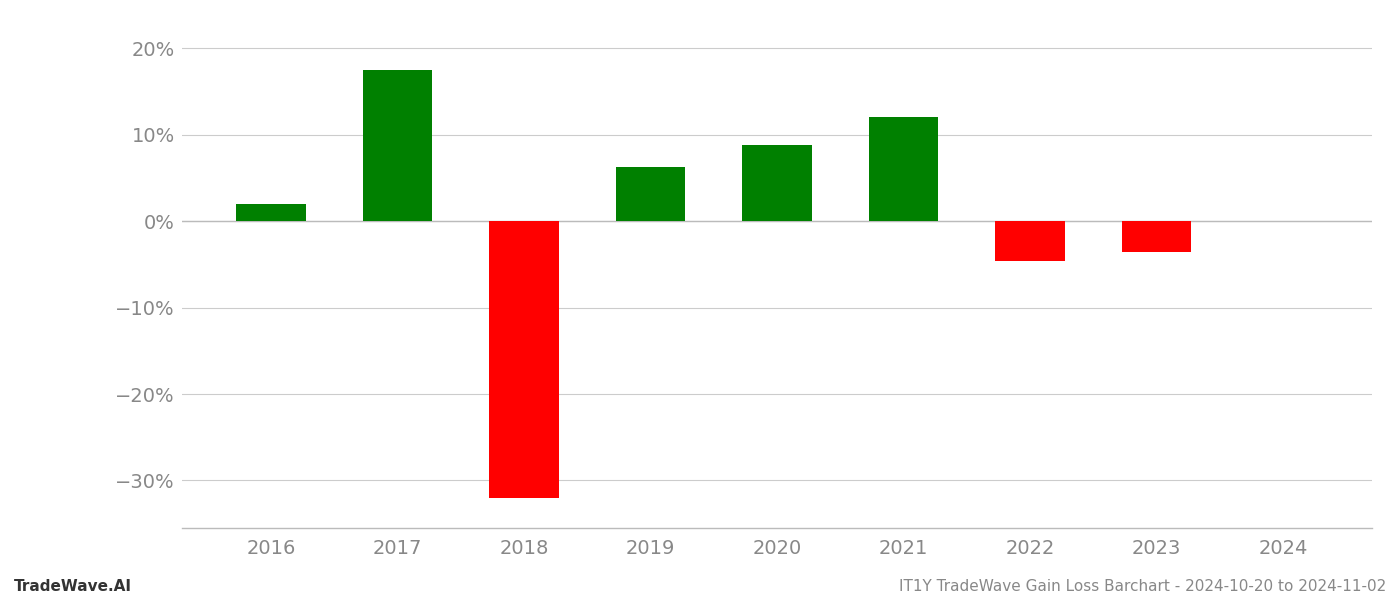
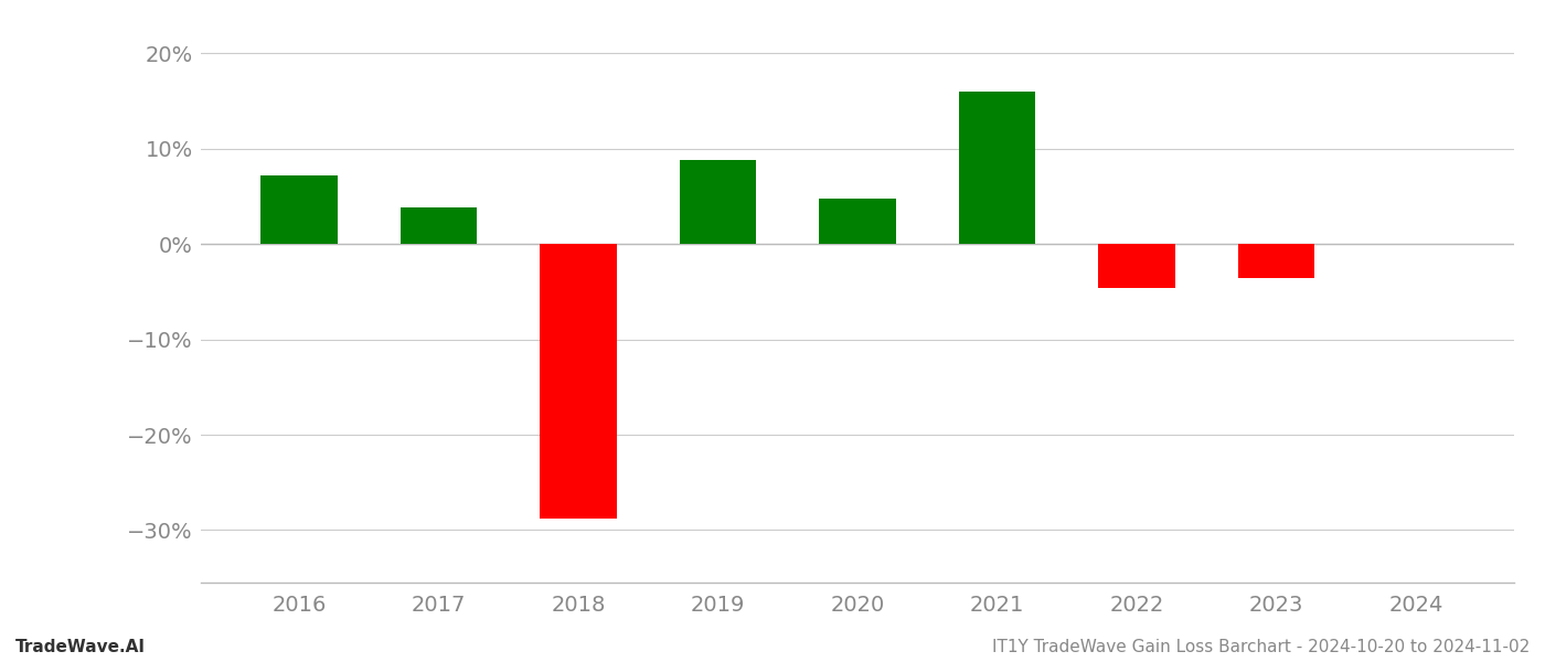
2016: 2.0% -> 7.2%
2017: 17.5% -> 3.8%
2018: -32.0% -> -28.8%
2019: 6.3% -> 8.8%
2020: 8.8% -> 4.8%
2021: 12.0% -> 16.0%
